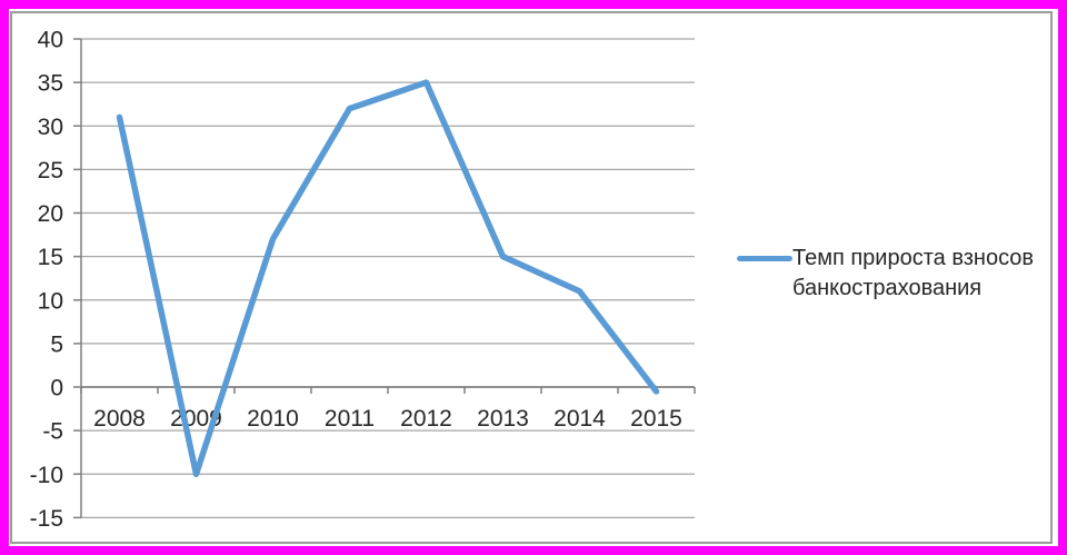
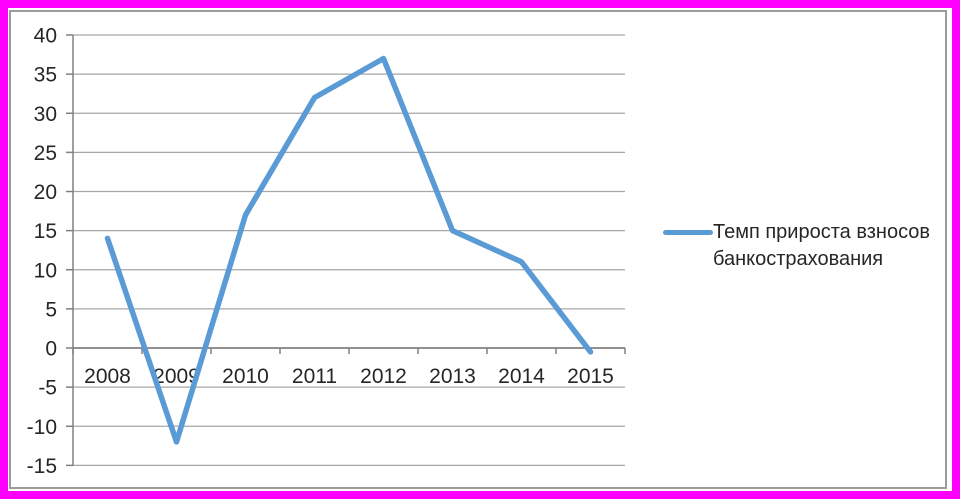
2008: 31 -> 14
2009: -10 -> -12
2012: 35 -> 37
